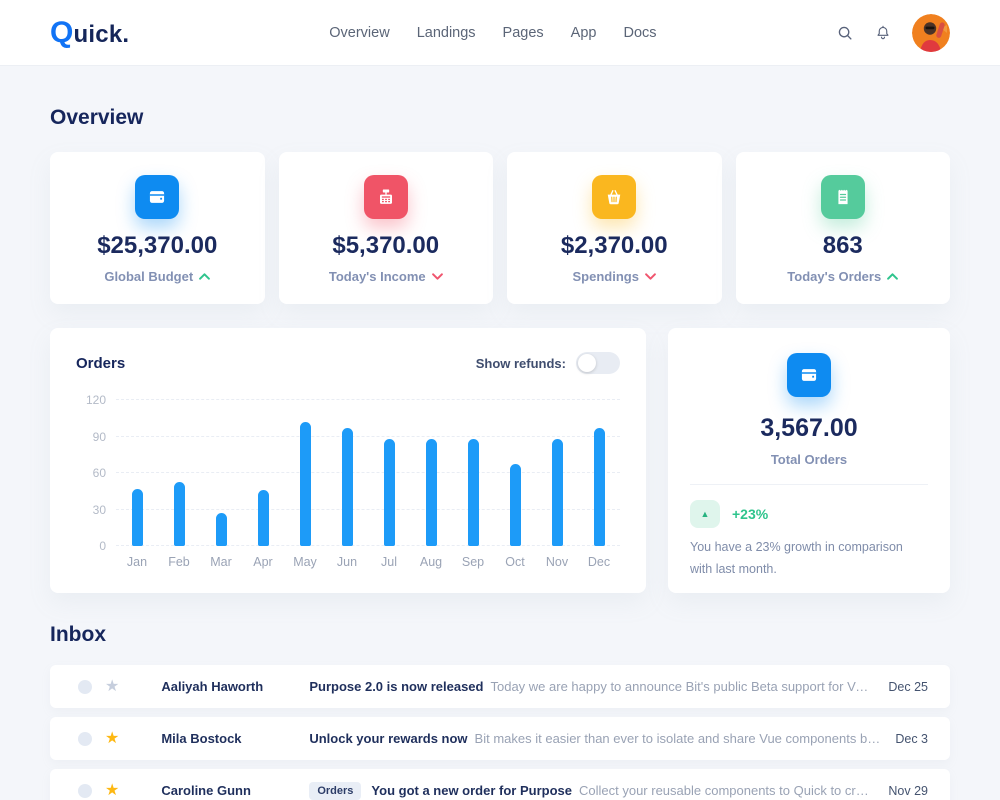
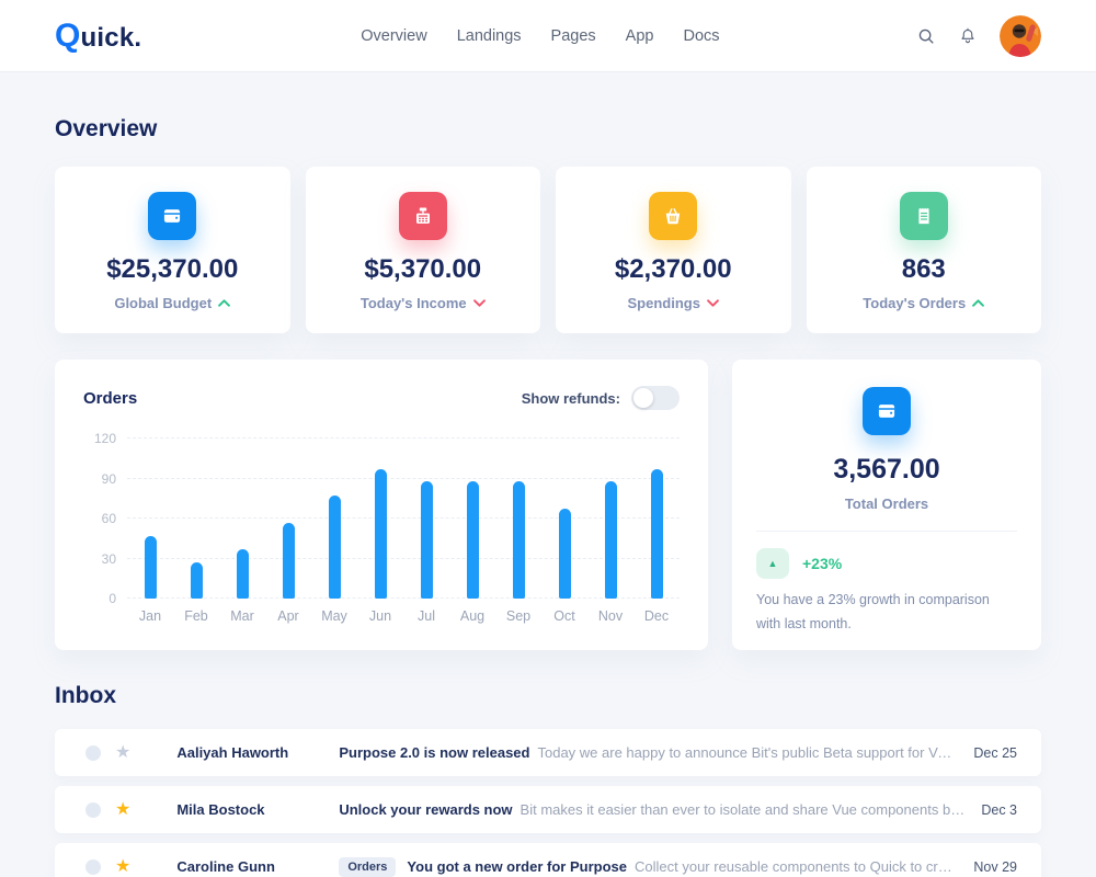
Feb: 53 -> 27
Mar: 27 -> 37
Apr: 46 -> 57
May: 102 -> 77
